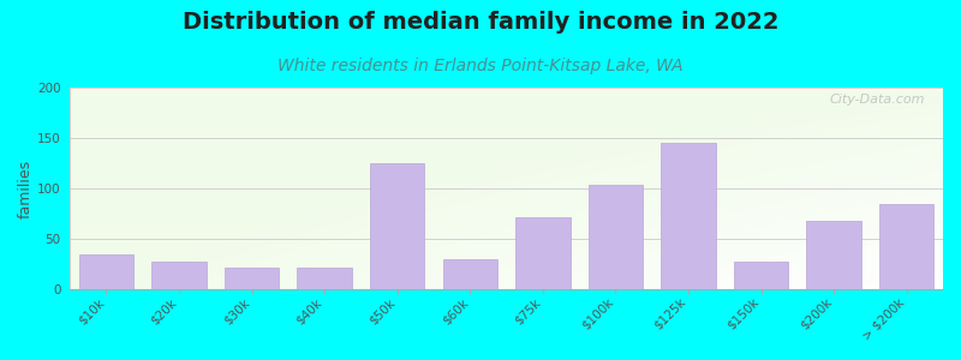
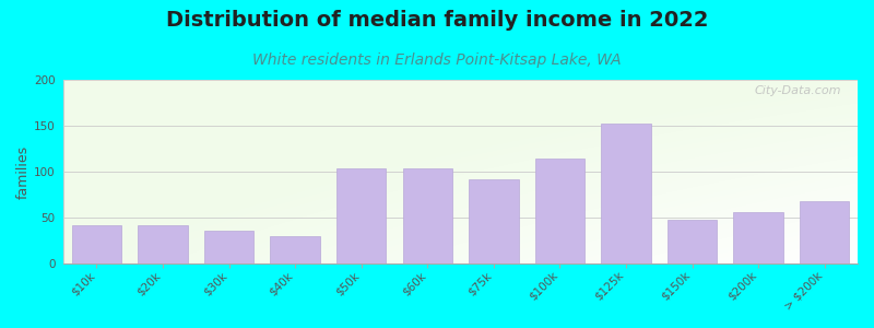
$10k: 35 -> 42
$20k: 27 -> 42
$30k: 22 -> 36
$40k: 22 -> 30
$50k: 125 -> 104
$60k: 30 -> 104
$75k: 72 -> 92
$100k: 104 -> 114
$125k: 145 -> 152
$150k: 27 -> 48
$200k: 68 -> 56
> $200k: 85 -> 68
